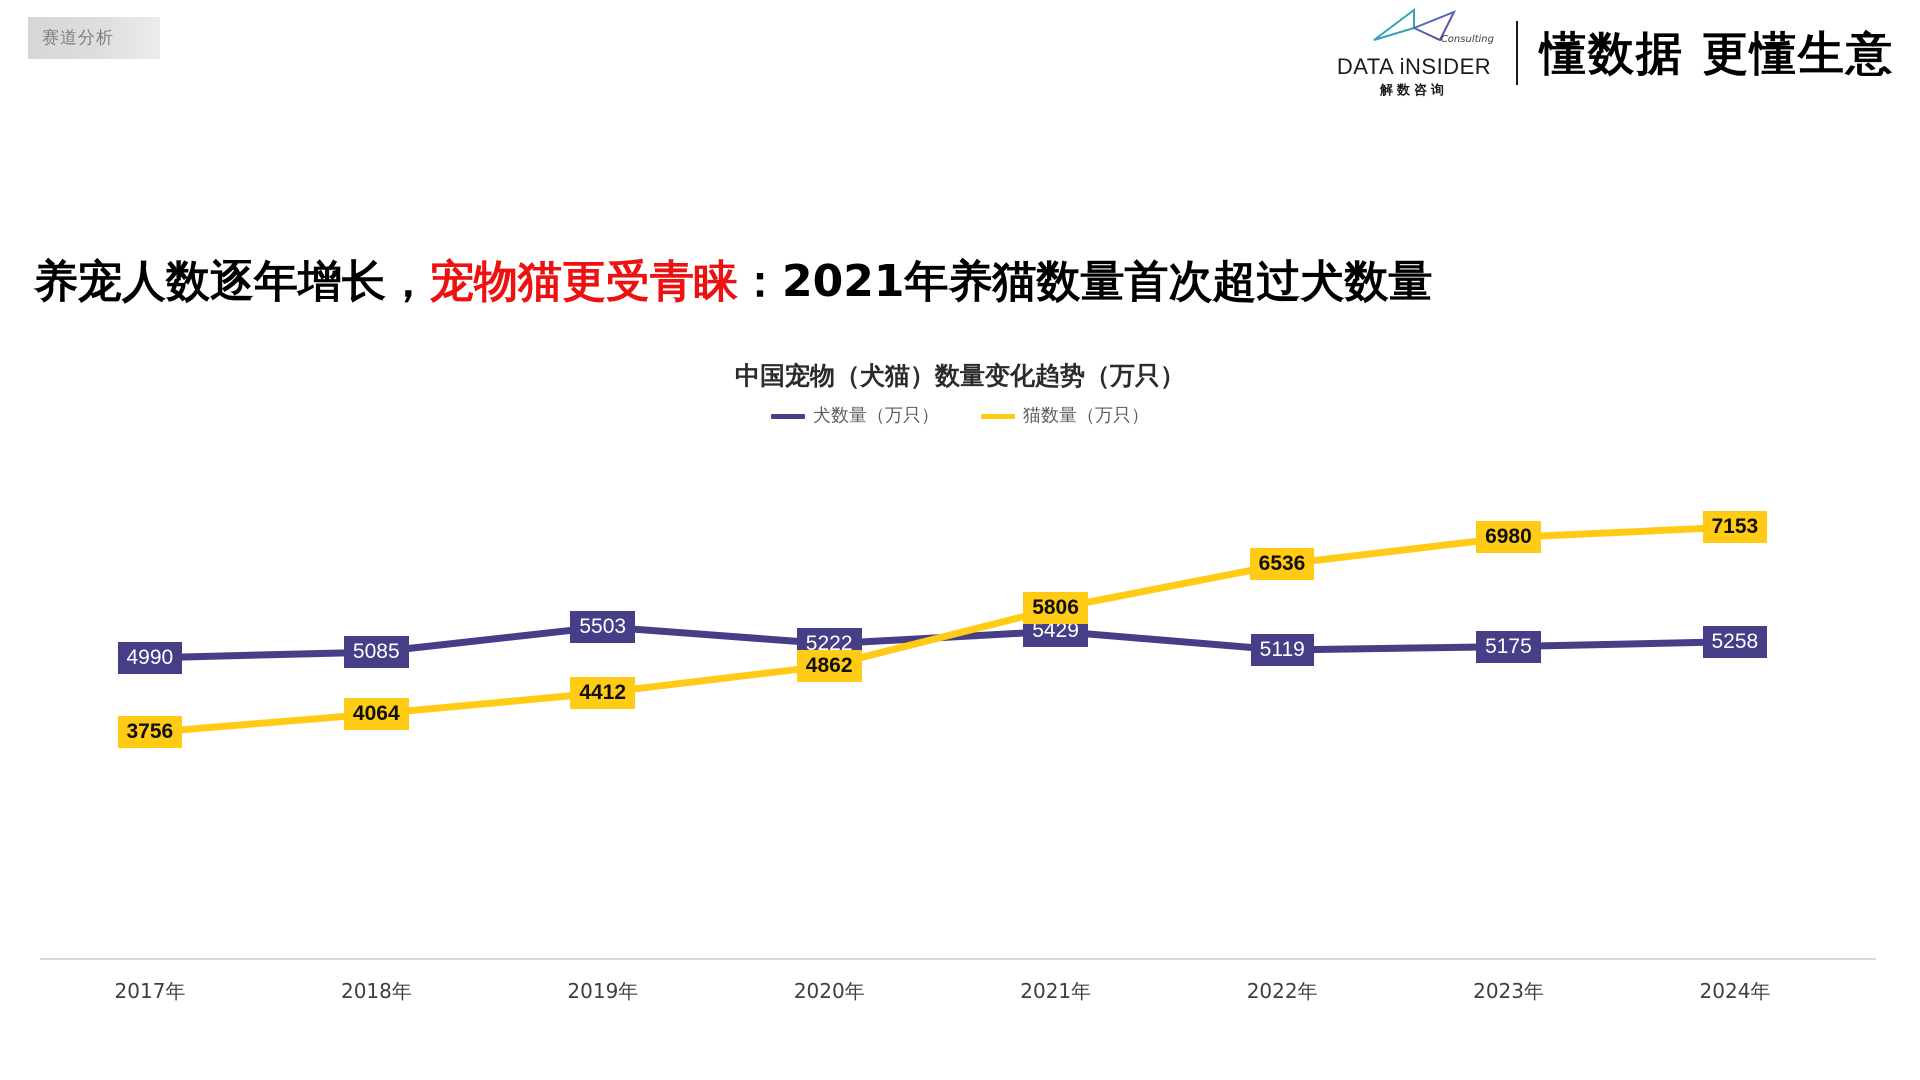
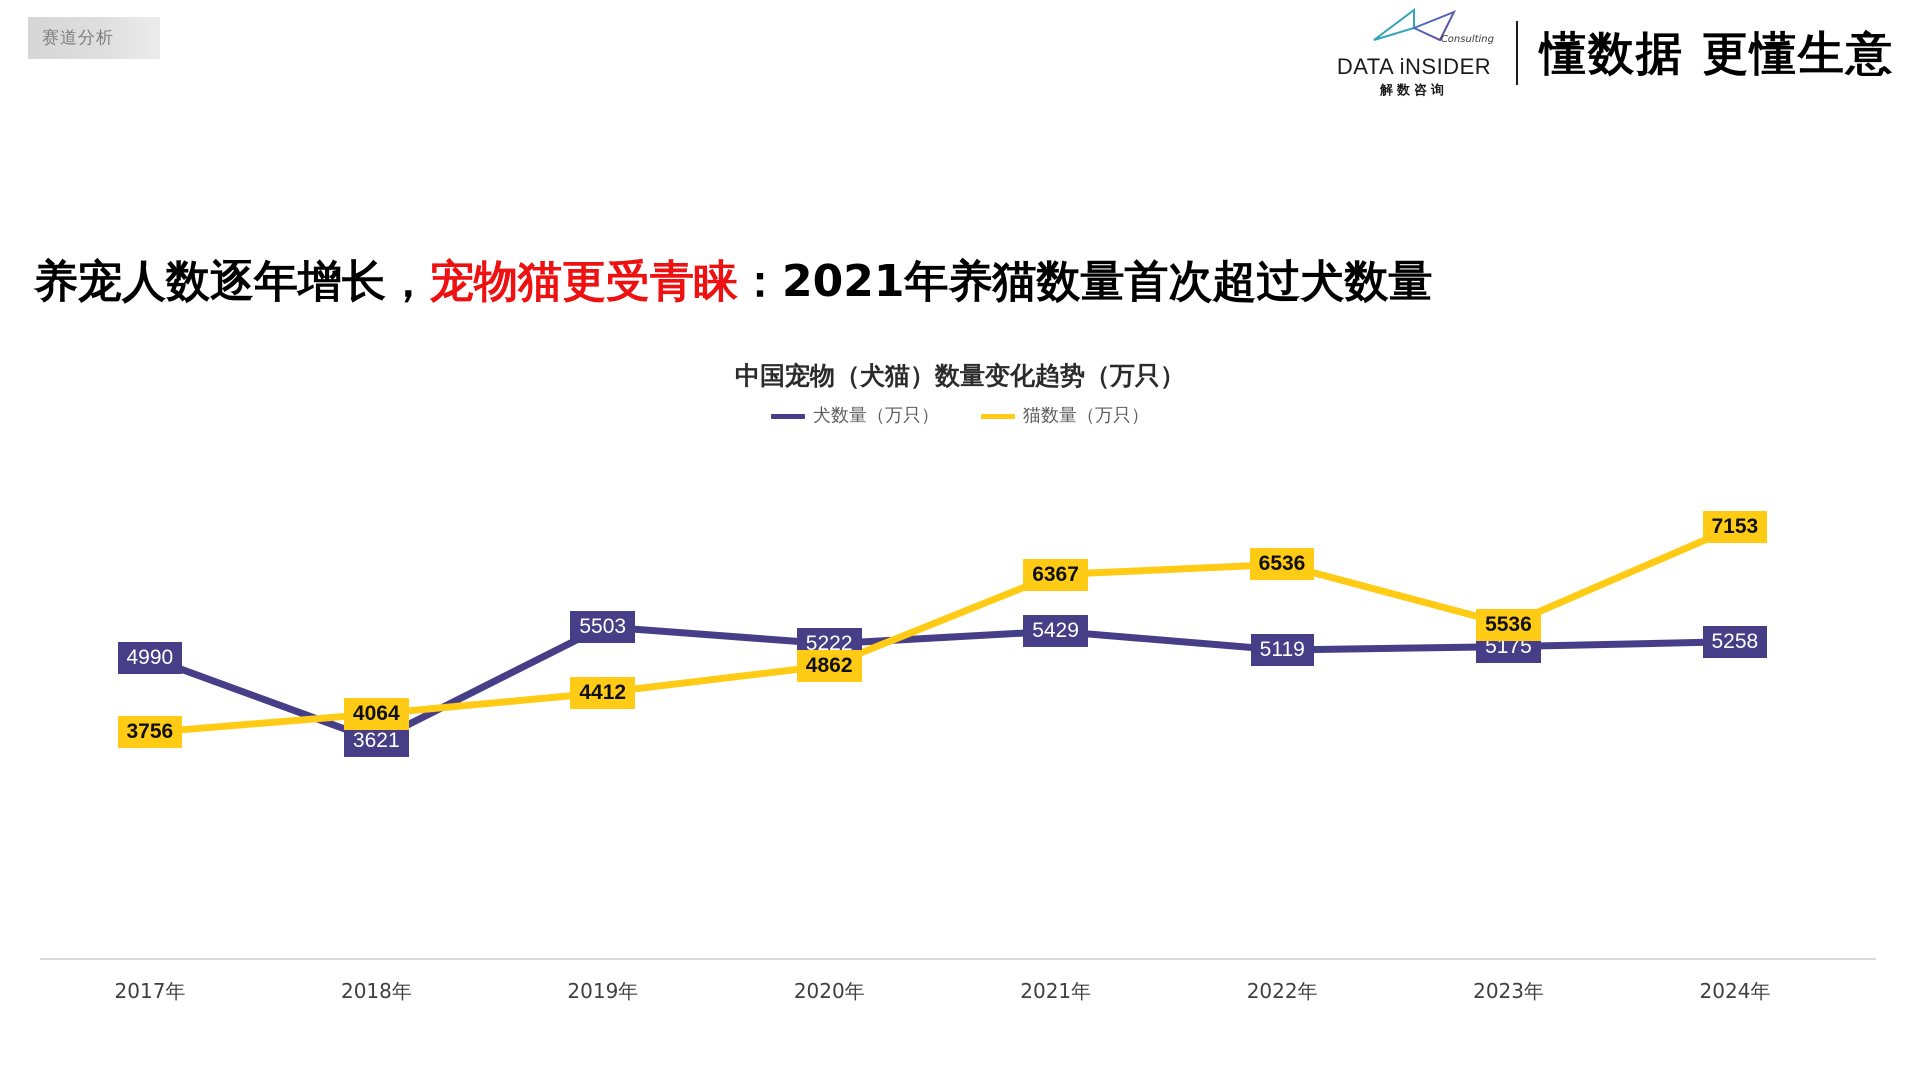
犬数量（万只）/2018年: 5085 -> 3621
猫数量（万只）/2021年: 5806 -> 6367
猫数量（万只）/2023年: 6980 -> 5536
